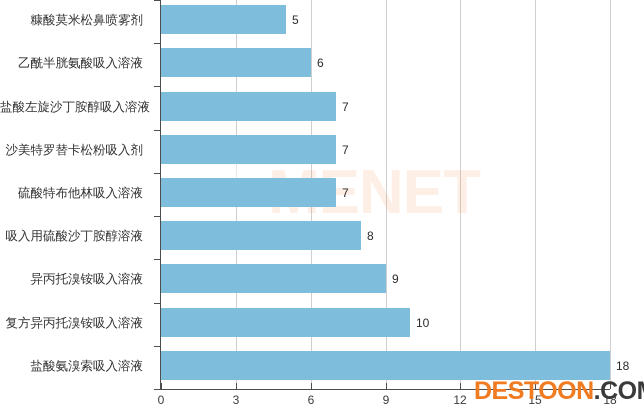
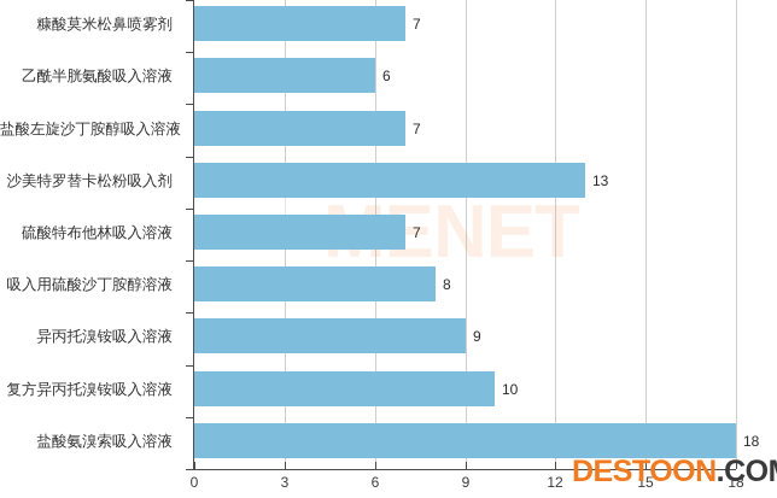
糠酸莫米松鼻喷雾剂: 5 -> 7
沙美特罗替卡松粉吸入剂: 7 -> 13
